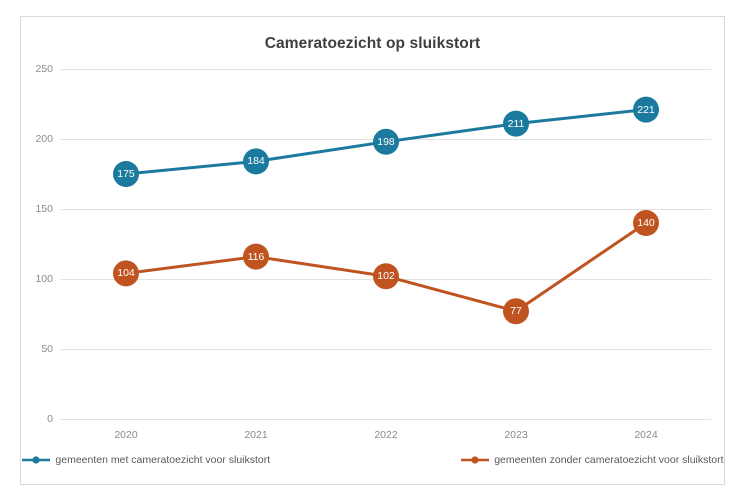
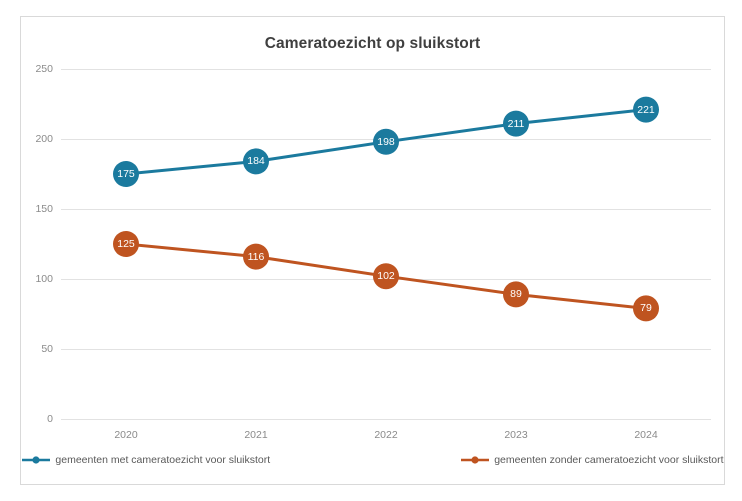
gemeenten zonder cameratoezicht voor sluikstort/2020: 104 -> 125
gemeenten zonder cameratoezicht voor sluikstort/2023: 77 -> 89
gemeenten zonder cameratoezicht voor sluikstort/2024: 140 -> 79
